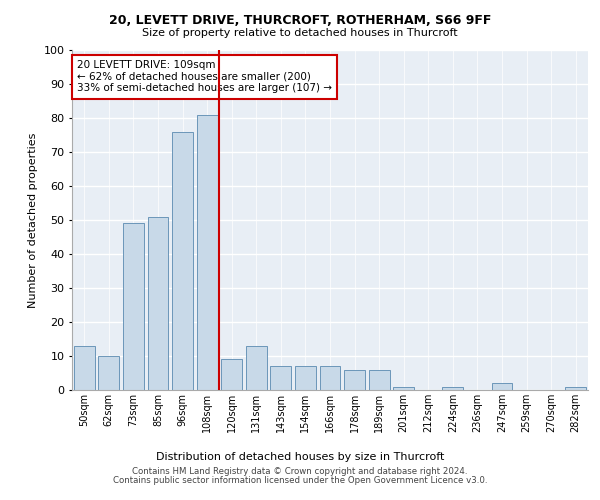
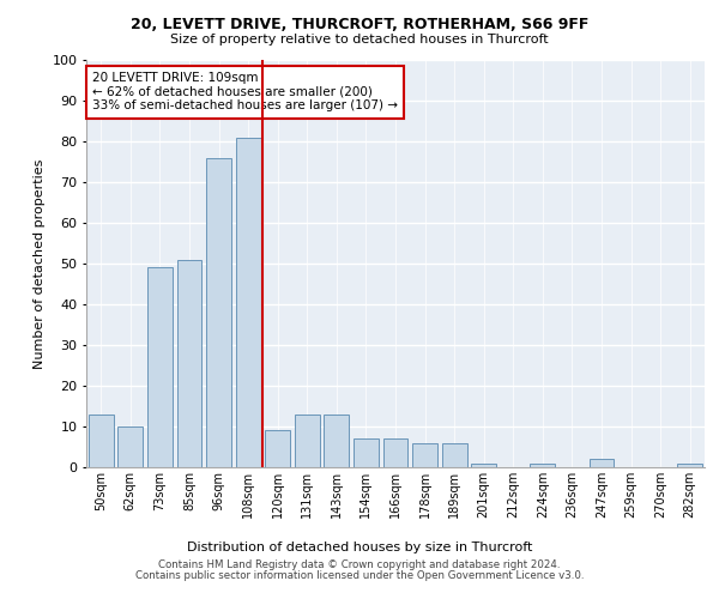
143sqm: 7 -> 13
